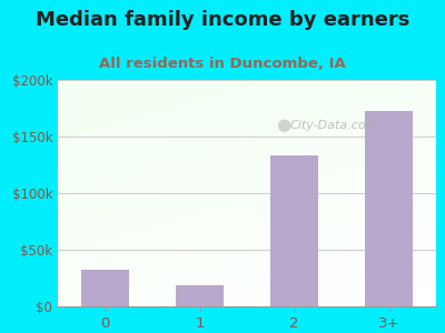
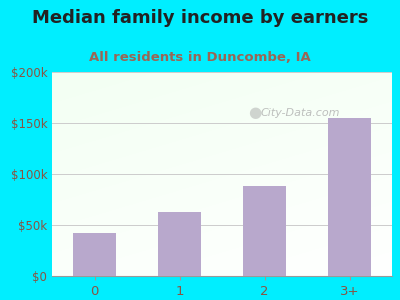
0: $32k -> $42k
1: $19k -> $63k
2: $133k -> $88k
3+: $173k -> $155k
